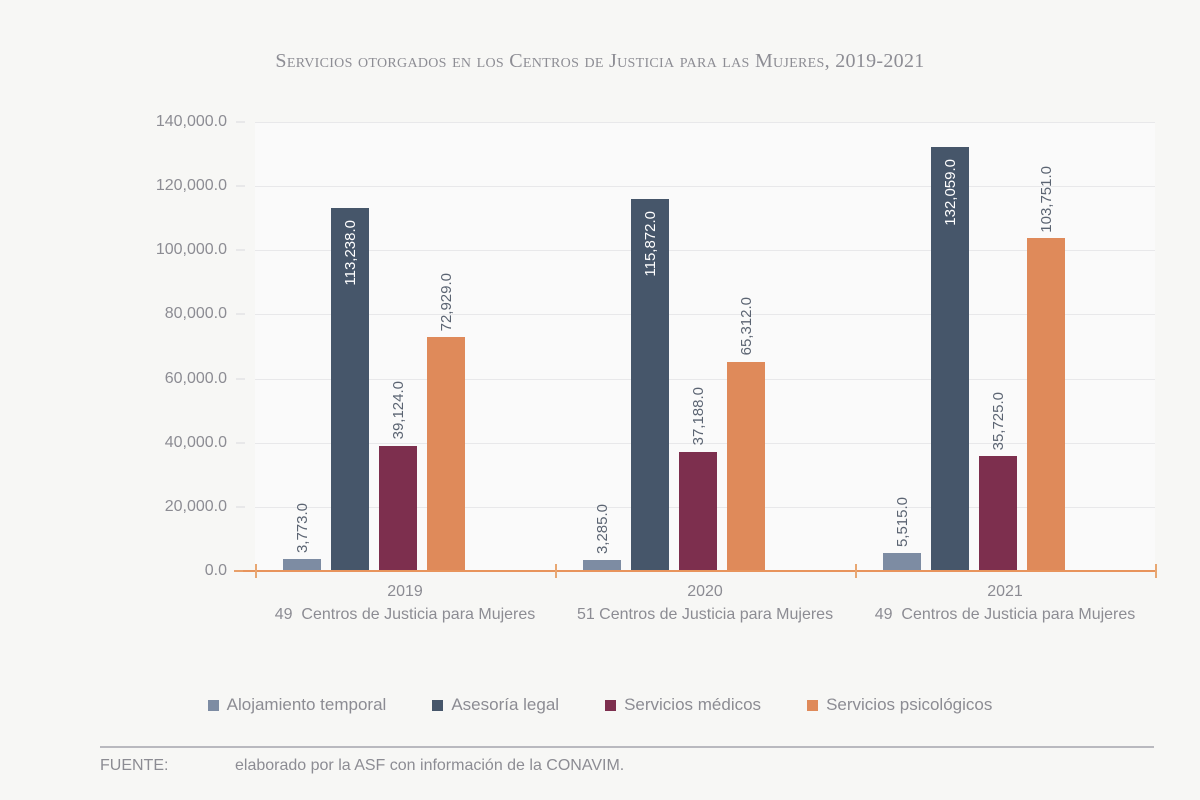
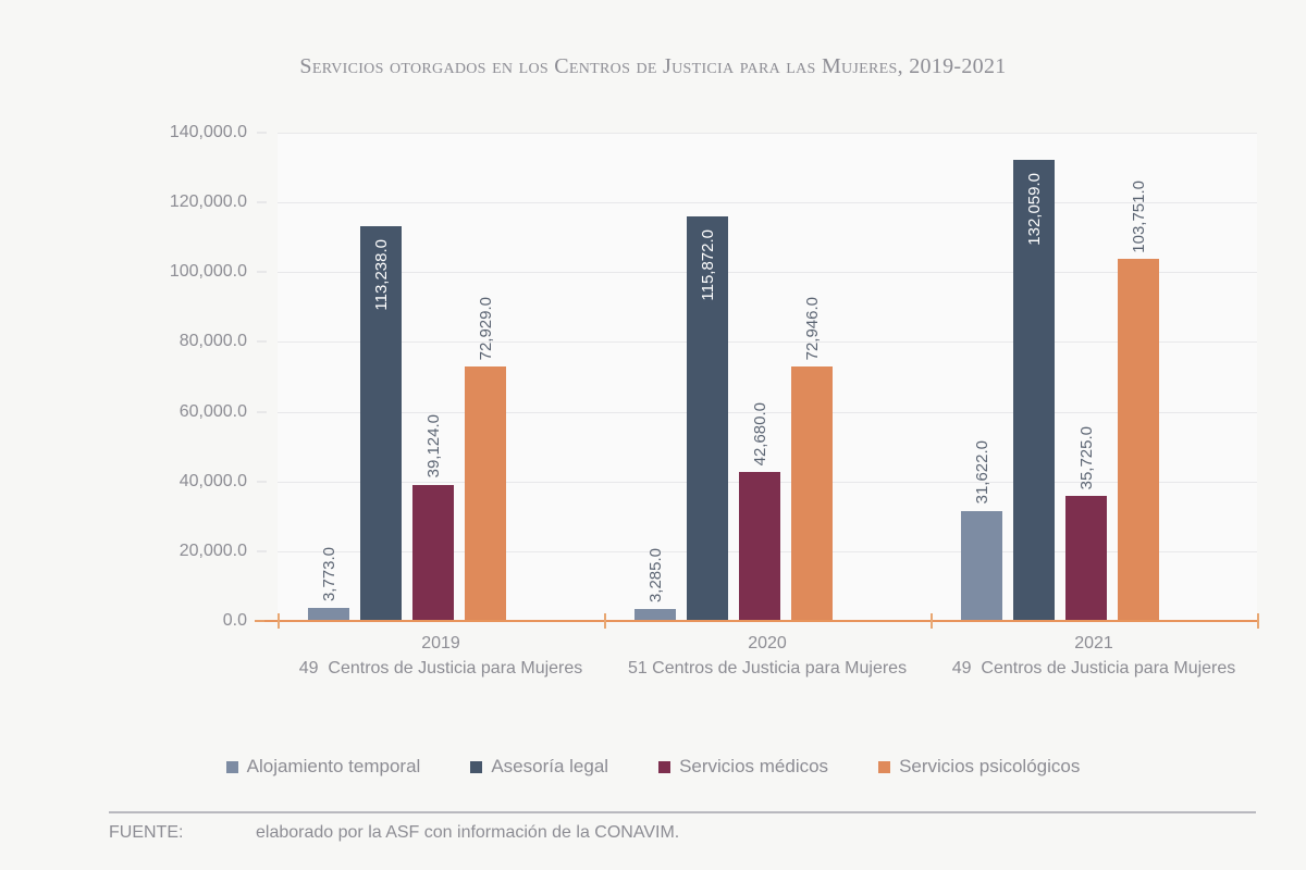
Servicios médicos/2020: 37,188.0 -> 42,680.0
Servicios psicológicos/2020: 65,312.0 -> 72,946.0
Alojamiento temporal/2021: 5,515.0 -> 31,622.0
